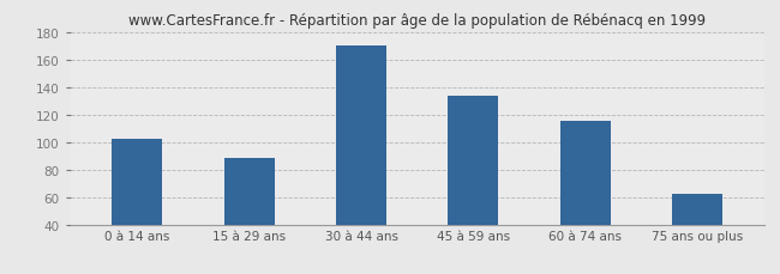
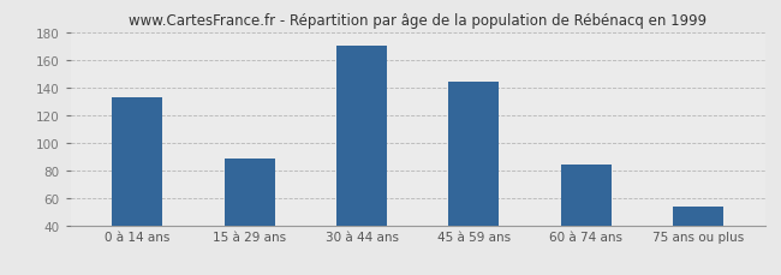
0 à 14 ans: 102 -> 133
45 à 59 ans: 134 -> 144
60 à 74 ans: 115 -> 84
75 ans ou plus: 62 -> 54
